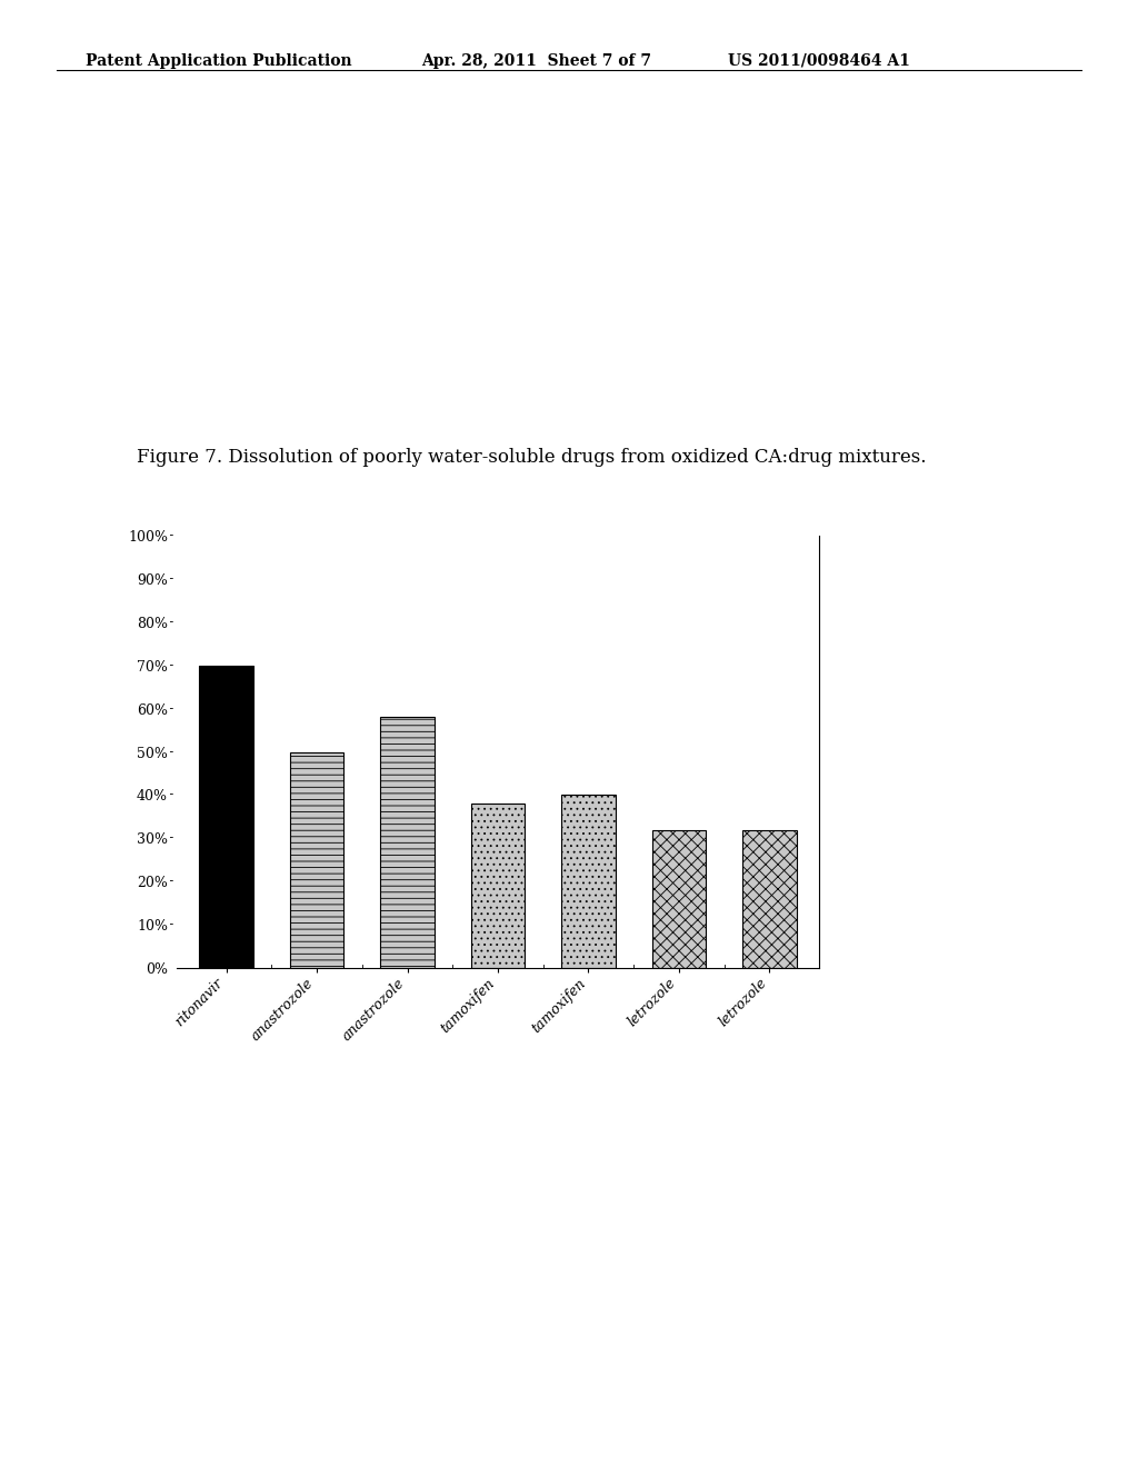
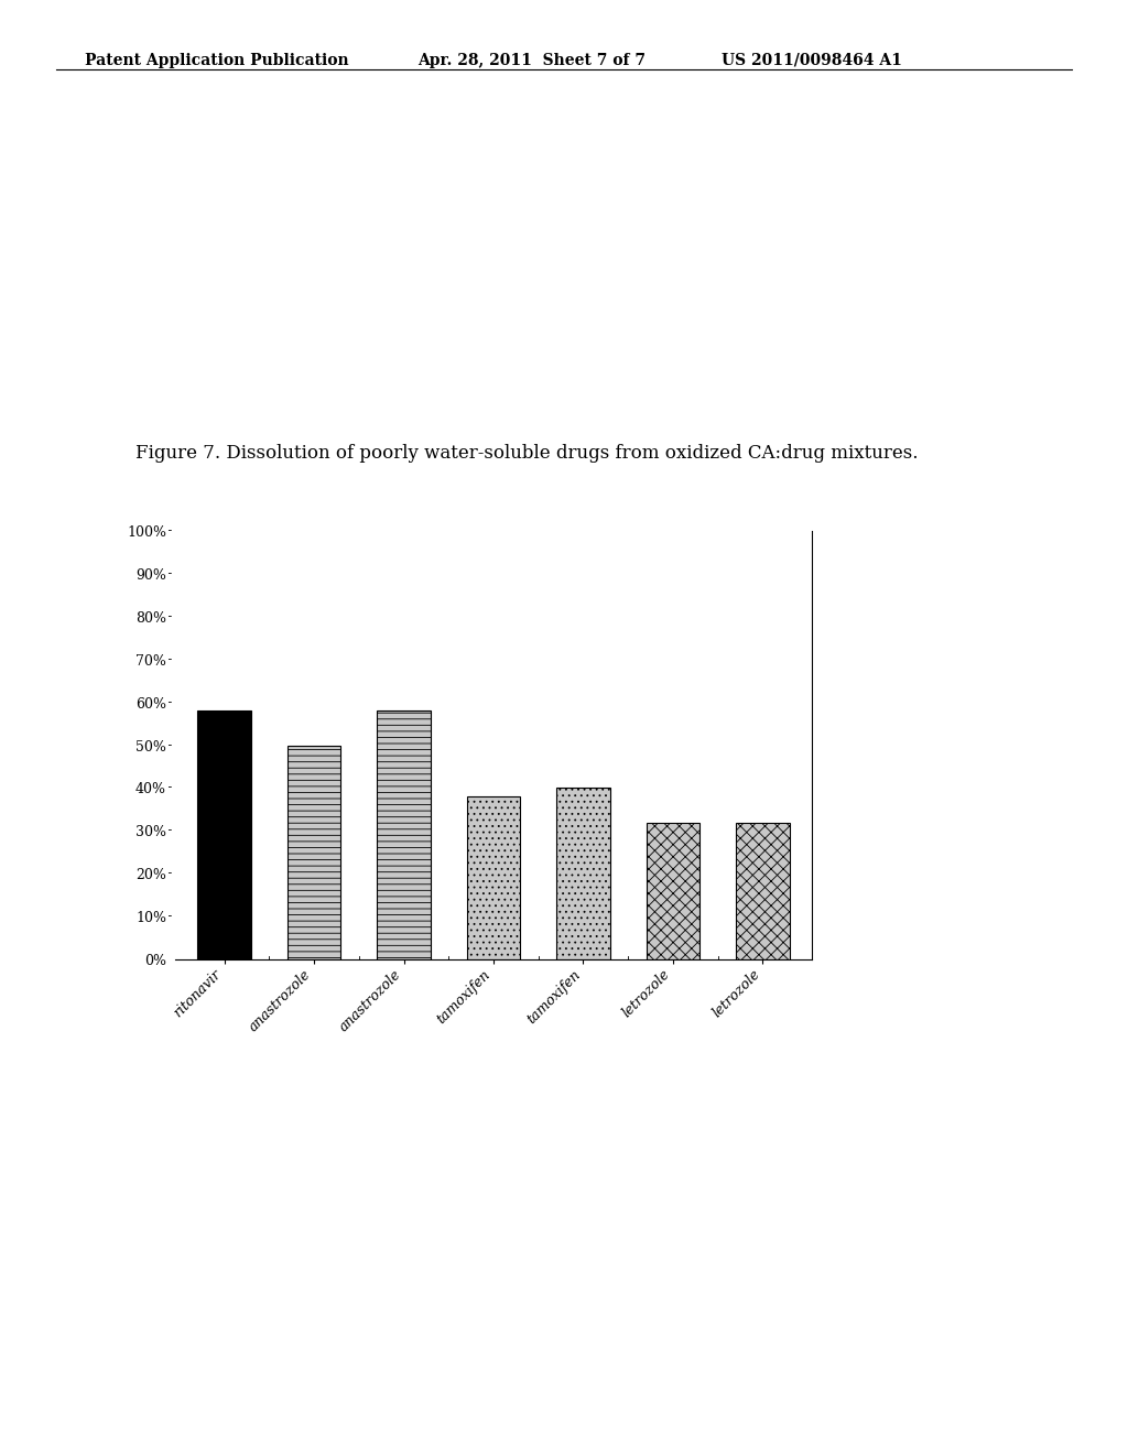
ritonavir: 70% -> 58%
